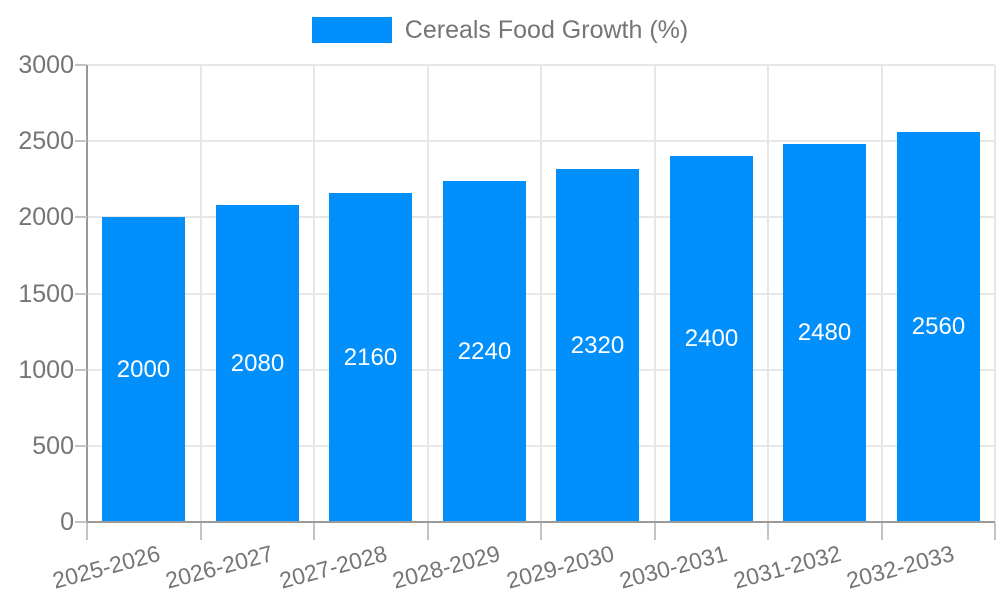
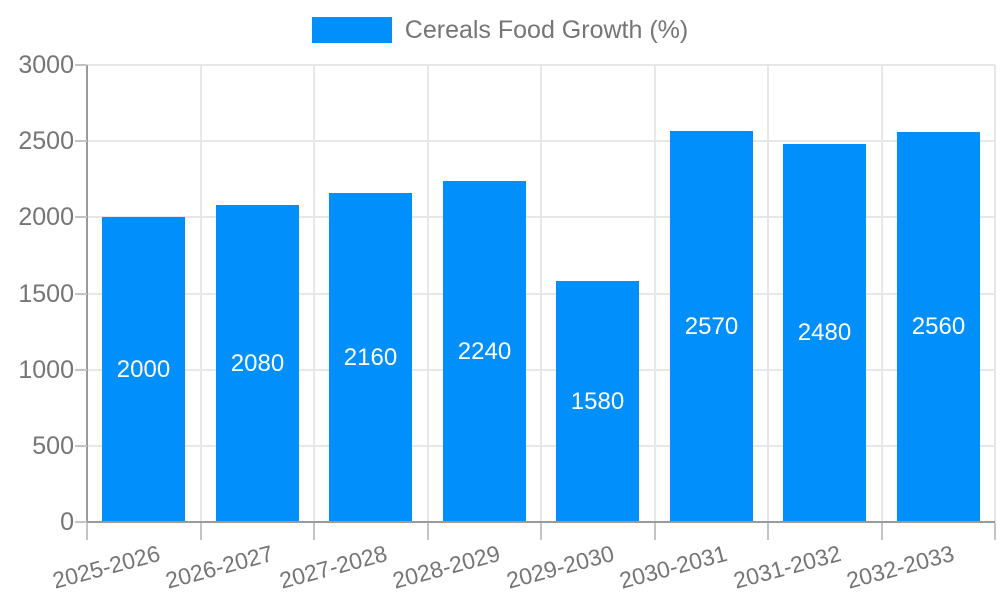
2029-2030: 2320 -> 1580
2030-2031: 2400 -> 2570
